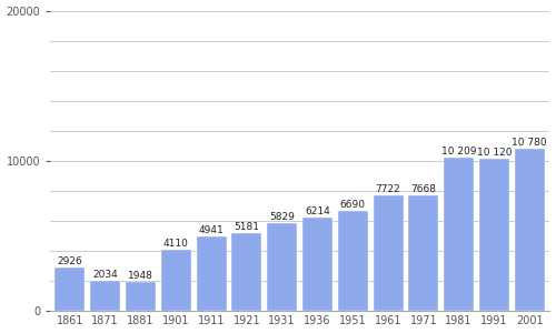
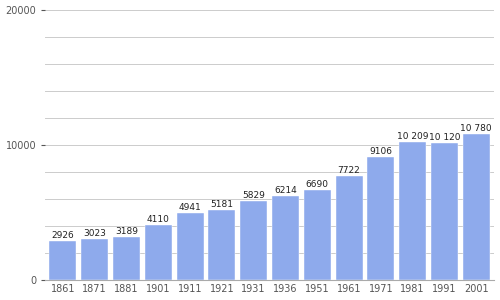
1871: 2034 -> 3023
1881: 1948 -> 3189
1971: 7668 -> 9106
